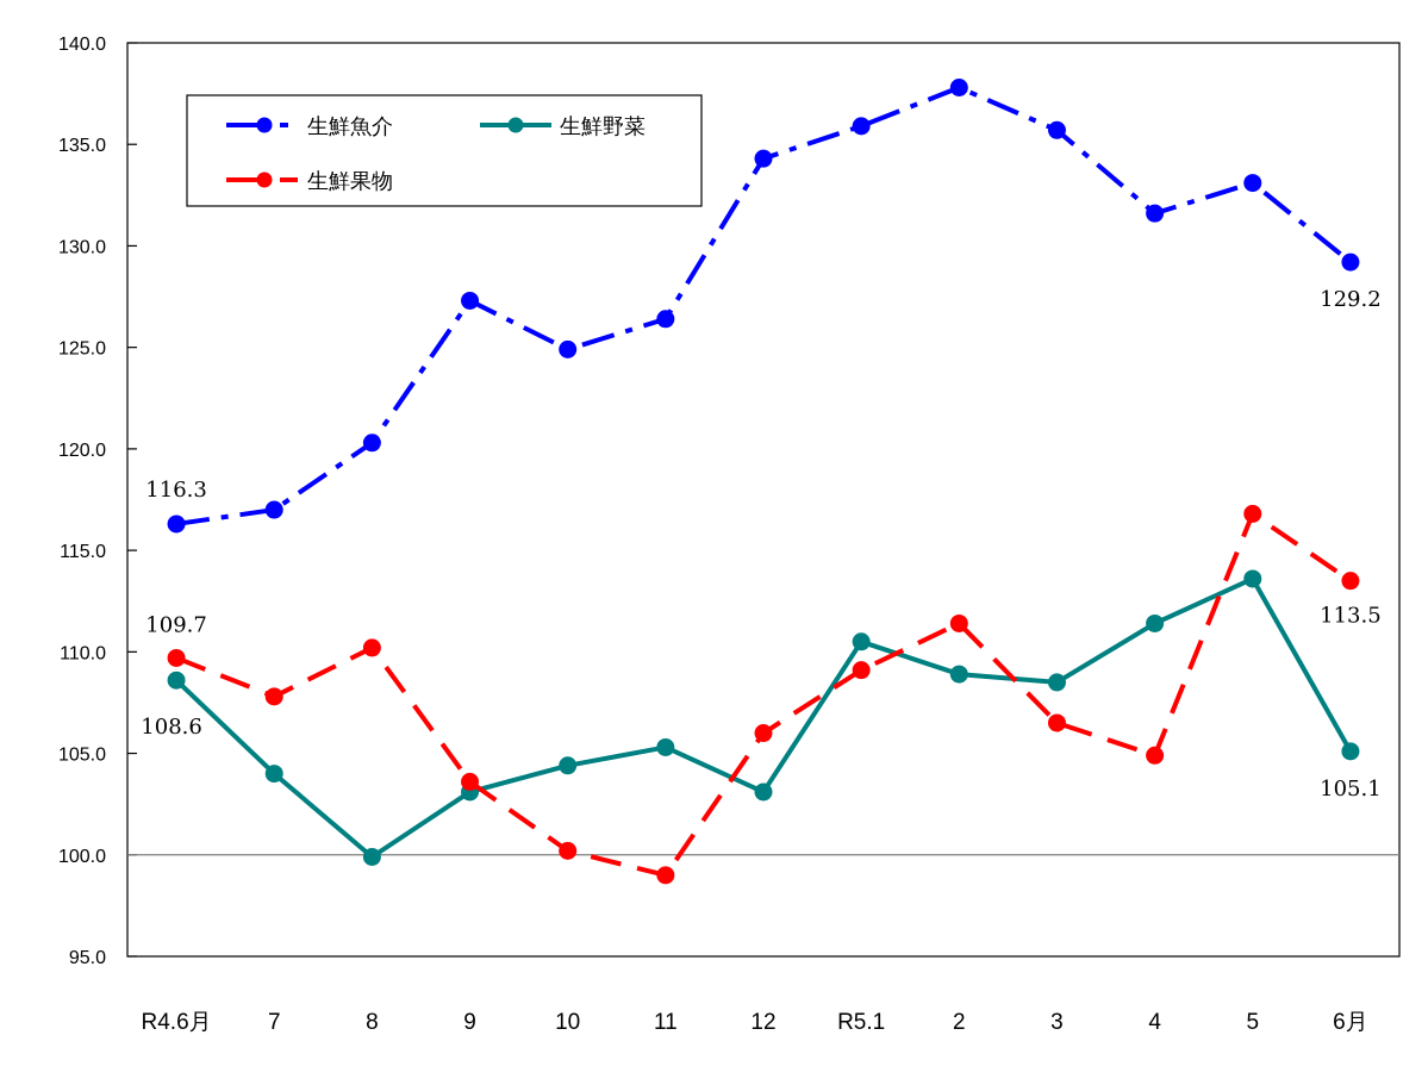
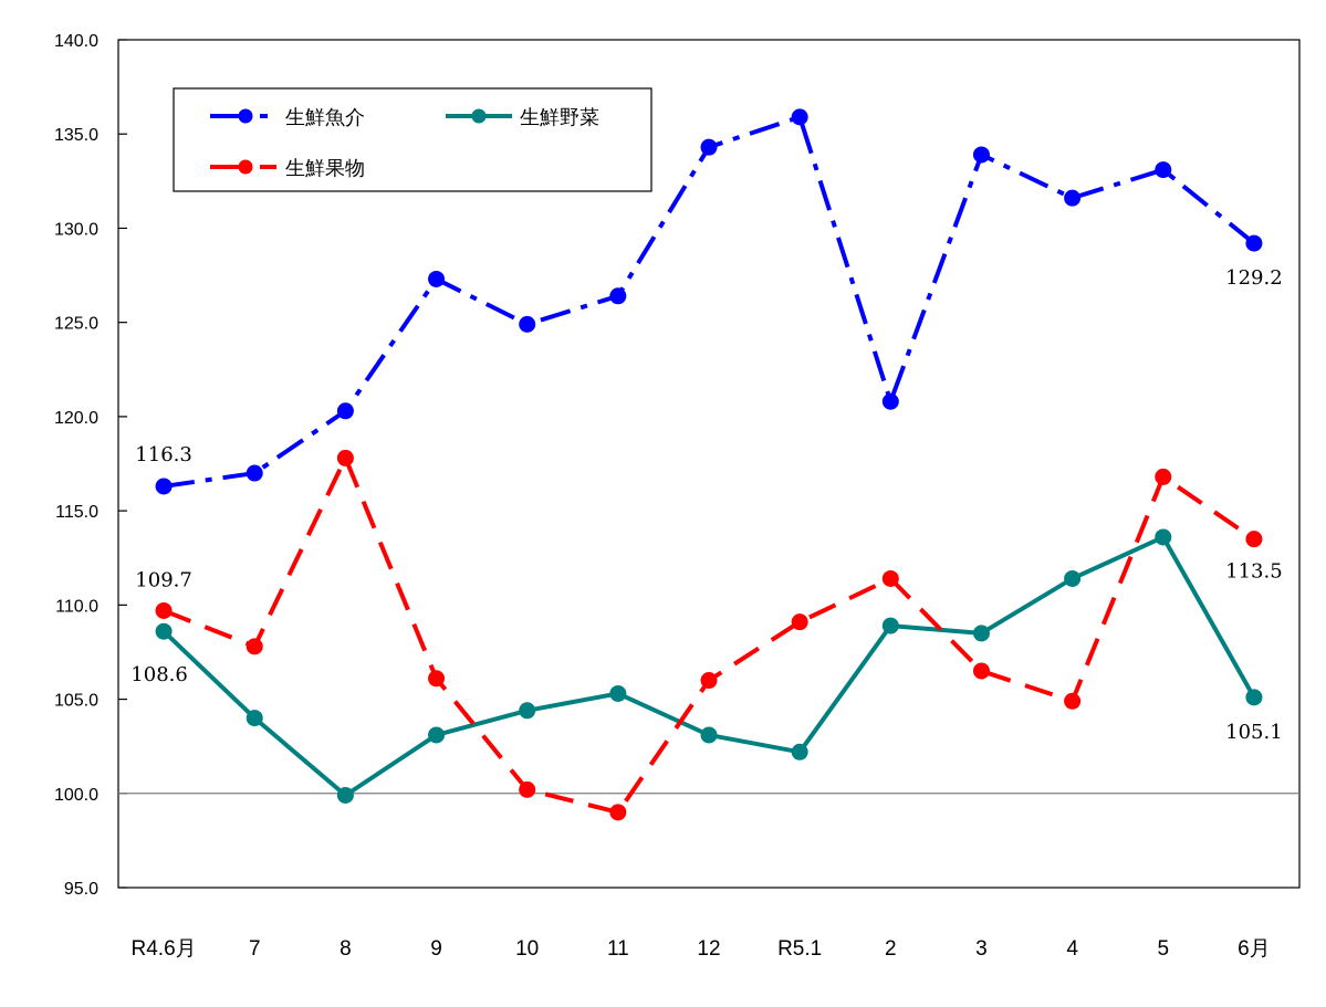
生鮮果物/8: 110.2 -> 117.8
生鮮果物/9: 103.6 -> 106.1
生鮮野菜/R5.1: 110.5 -> 102.2
生鮮魚介/2: 137.8 -> 120.8
生鮮魚介/3: 135.7 -> 133.9
